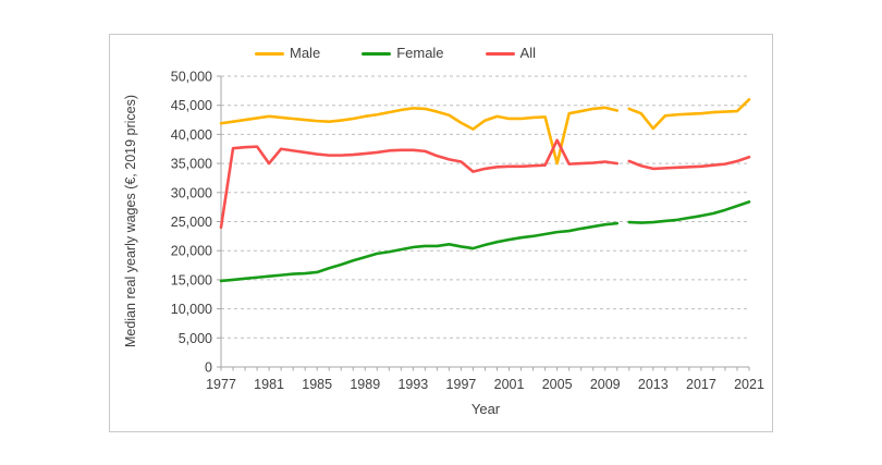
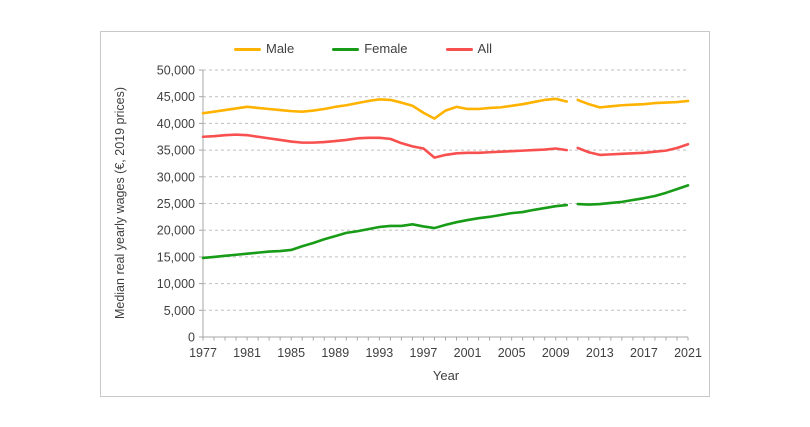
All/1977: 24000 -> 38000
All/1981: 35000 -> 38000
Male/2005: 35000 -> 43000
All/2005: 39000 -> 35000
Male/2013: 41000 -> 43000
Male/2021: 46000 -> 44000
